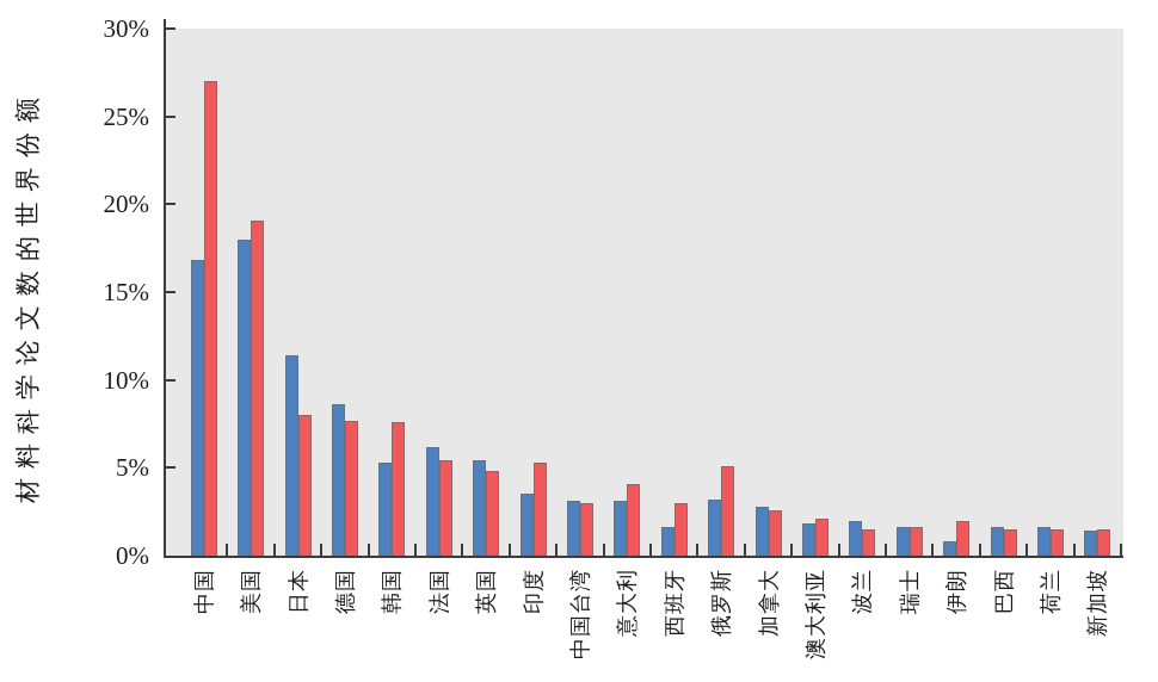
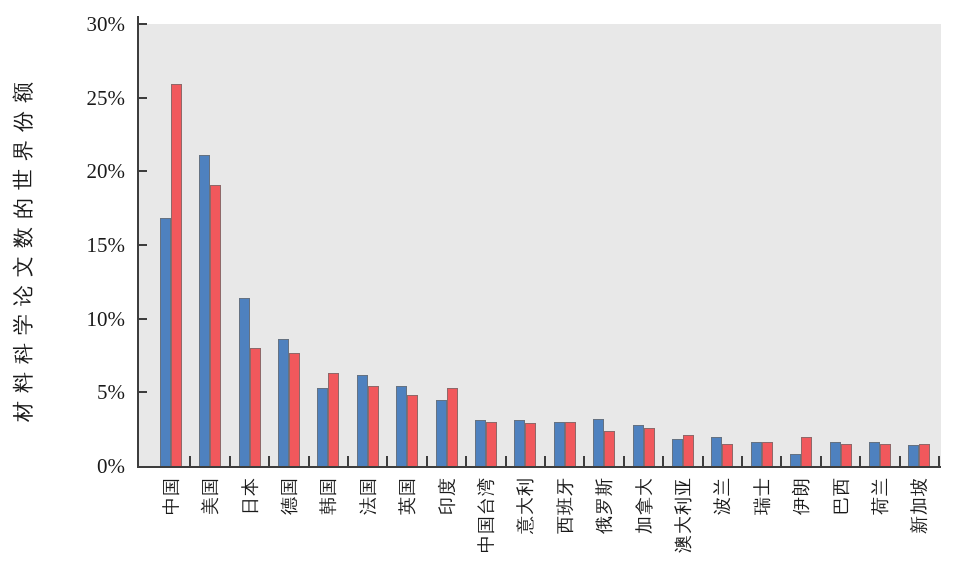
2009－2013年/中国: 27.0% -> 25.9%
2004－2008年/美国: 18.0% -> 21.1%
2009－2013年/韩国: 7.6% -> 6.3%
2004－2008年/印度: 3.5% -> 4.5%
2009－2013年/意大利: 4.1% -> 2.9%
2004－2008年/西班牙: 1.6% -> 3.0%
2009－2013年/俄罗斯: 5.1% -> 2.4%
